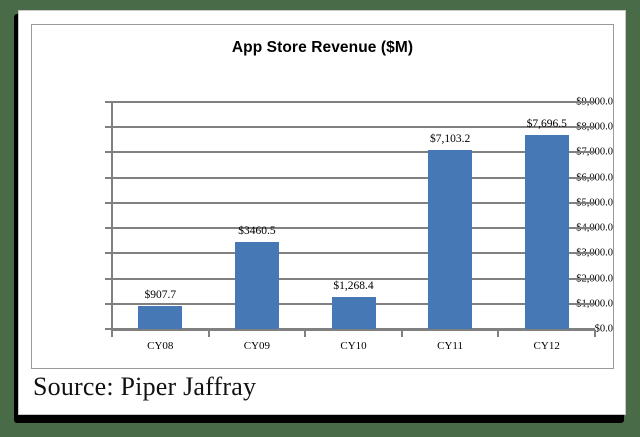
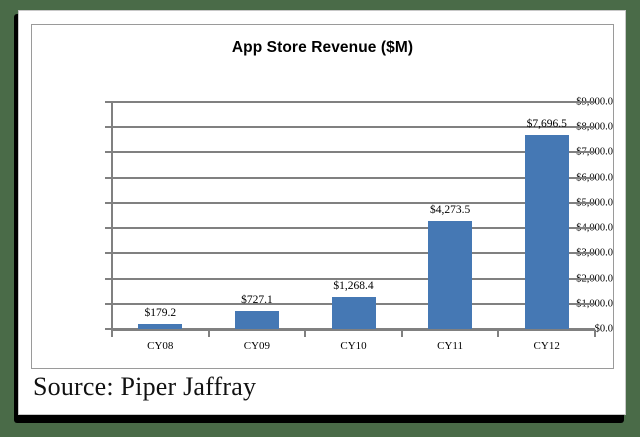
CY08: $907.7 -> $179.2
CY09: $3460.5 -> $727.1
CY11: $7,103.2 -> $4,273.5
